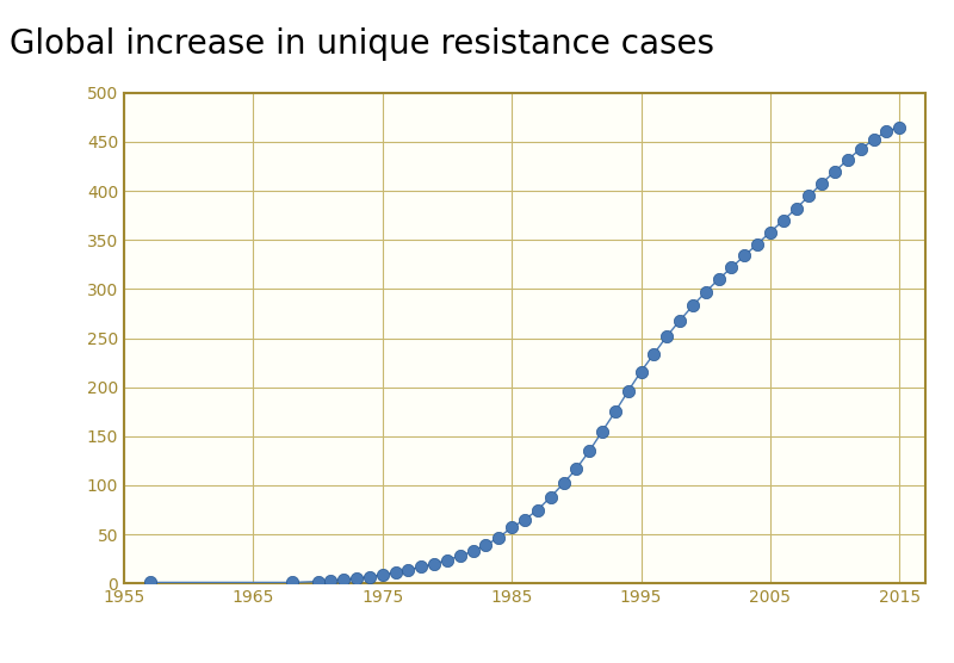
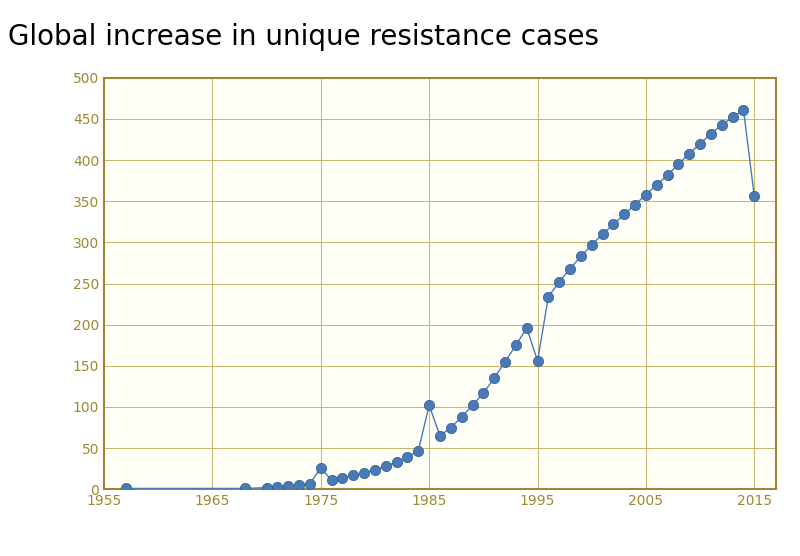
1975: 9 -> 26
1985: 57 -> 102
1995: 216 -> 156
2015: 465 -> 356
